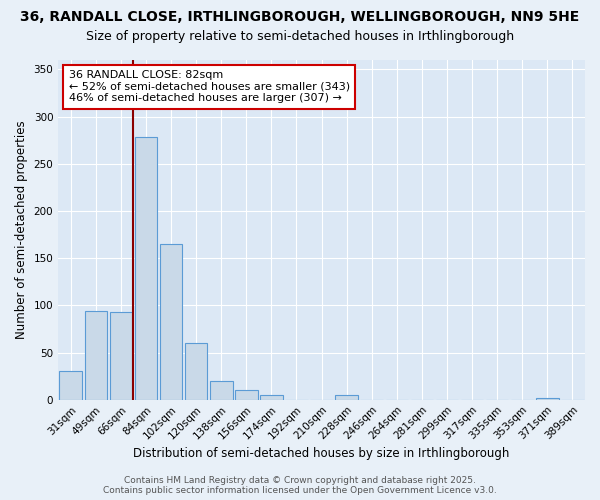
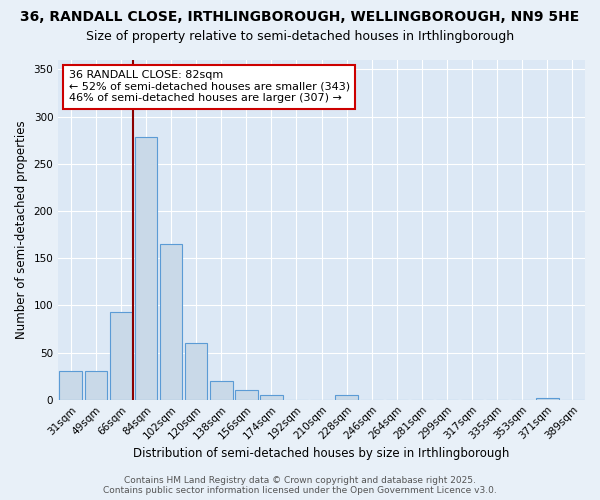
49sqm: 94 -> 30
